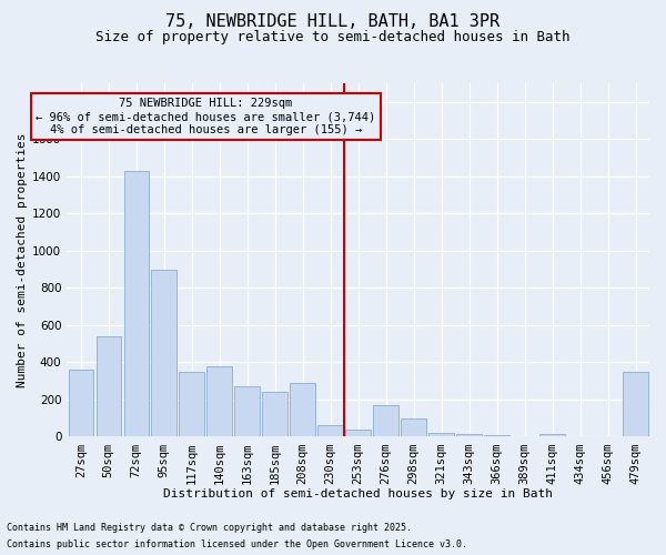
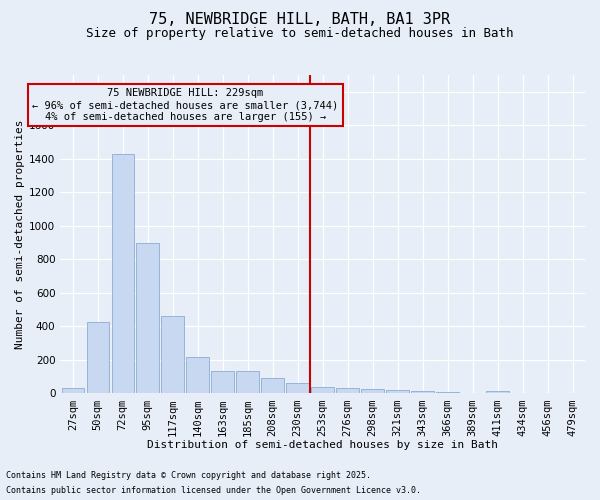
27sqm: 360 -> 30
50sqm: 540 -> 420
117sqm: 350 -> 460
140sqm: 380 -> 220
163sqm: 270 -> 140
185sqm: 240 -> 140
208sqm: 290 -> 100
276sqm: 170 -> 40
298sqm: 100 -> 20
479sqm: 350 -> 0
